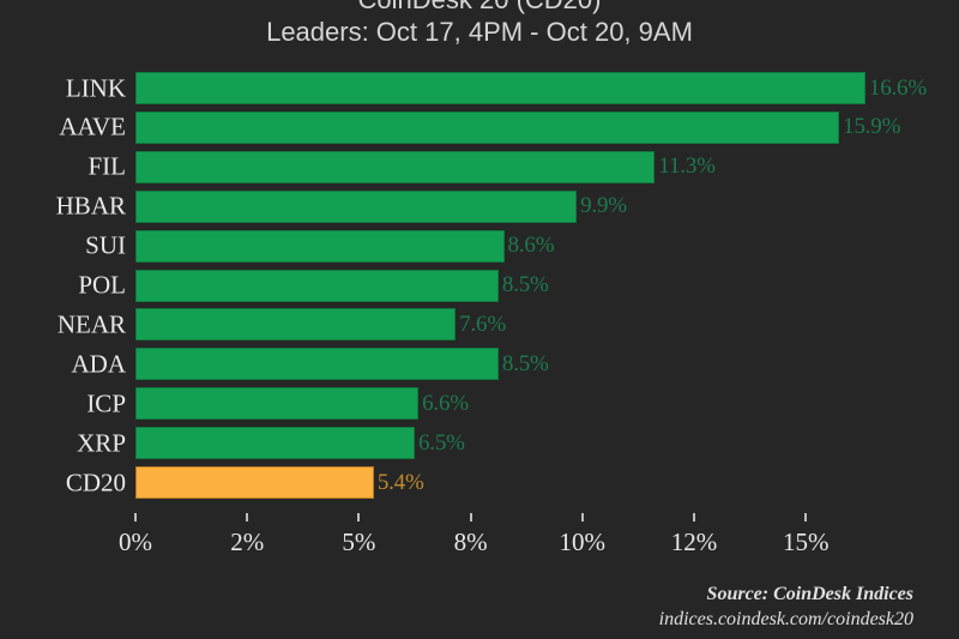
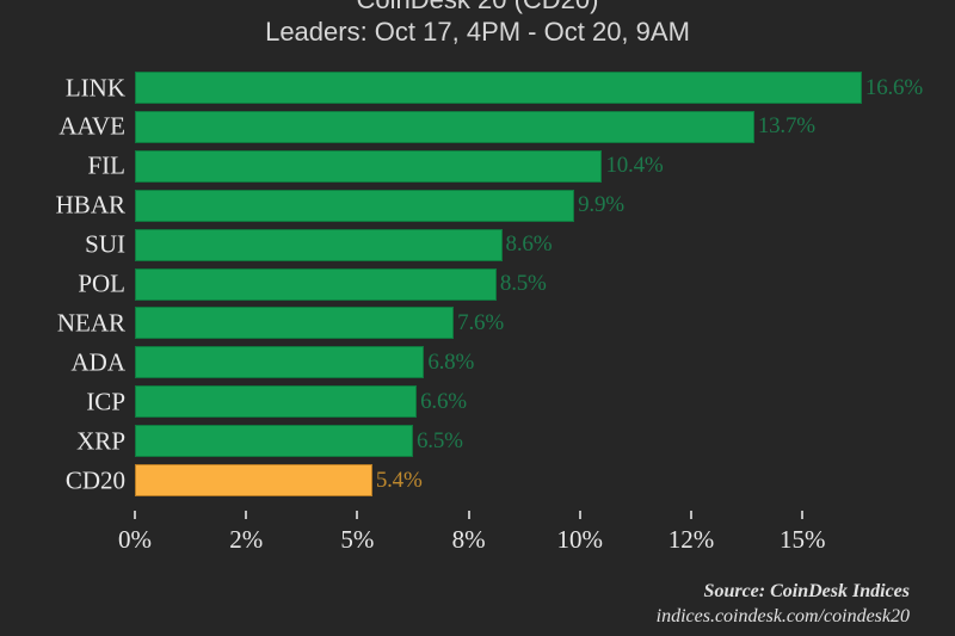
AAVE: 15.9% -> 13.7%
FIL: 11.3% -> 10.4%
ADA: 8.5% -> 6.8%
